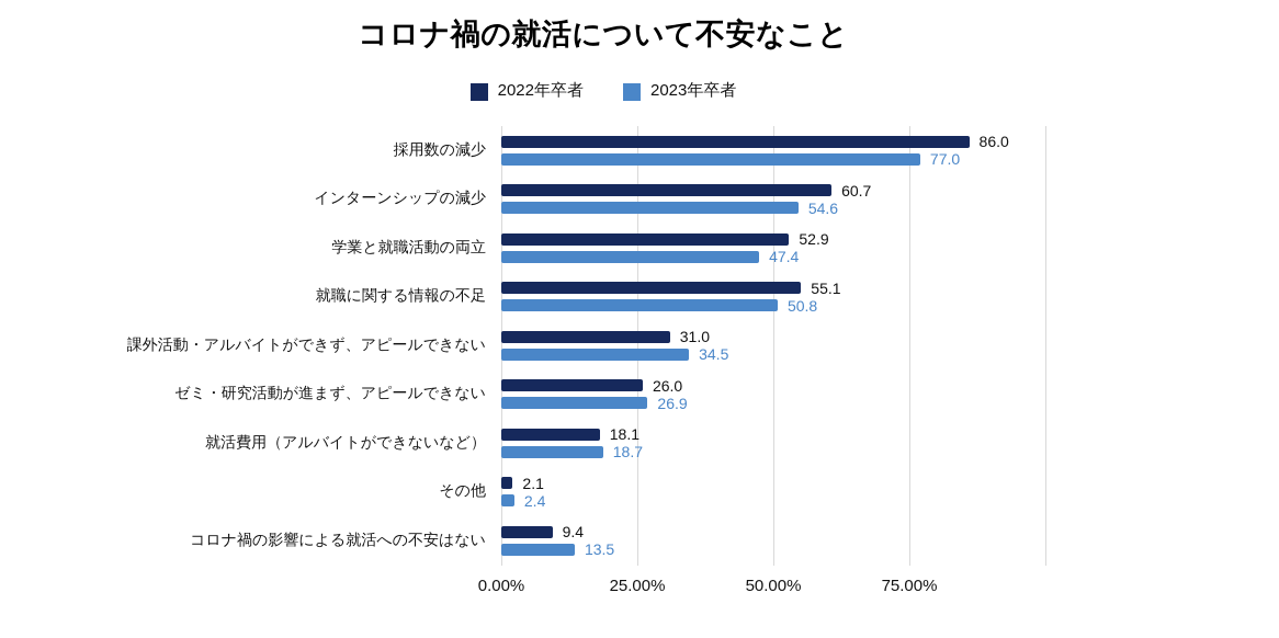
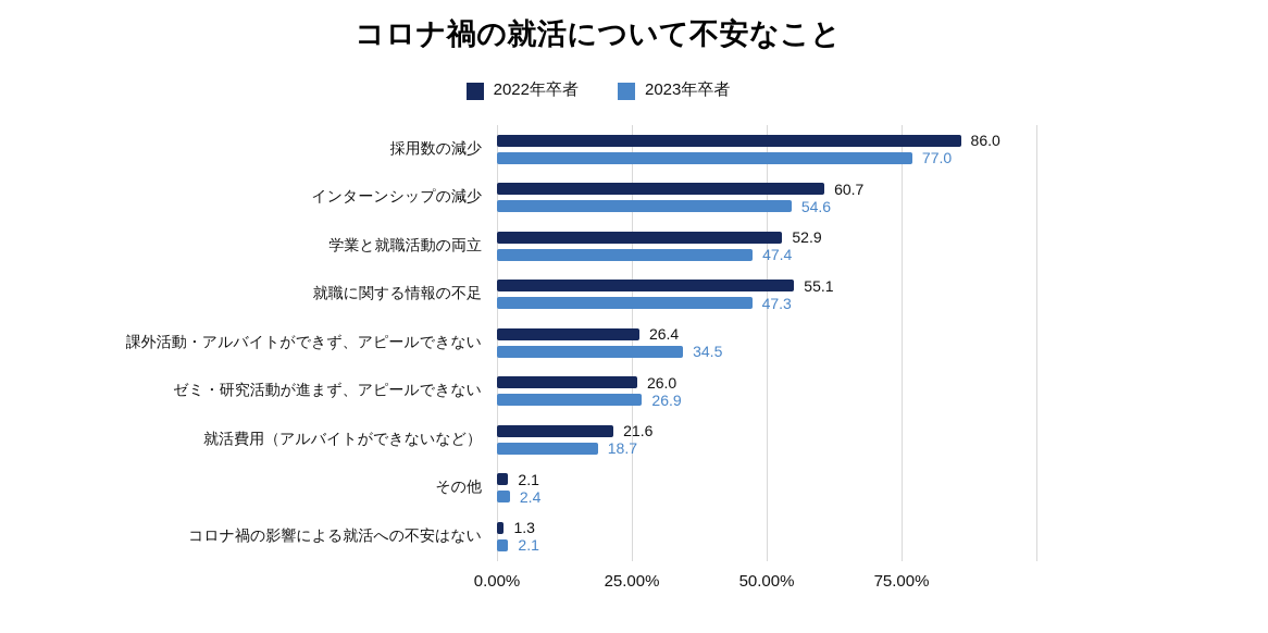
2023年卒者/就職に関する情報の不足: 50.8 -> 47.3
2022年卒者/課外活動・アルバイトができず、アピールできない: 31.0 -> 26.4
2022年卒者/就活費用（アルバイトができないなど）: 18.1 -> 21.6
2022年卒者/コロナ禍の影響による就活への不安はない: 9.4 -> 1.3
2023年卒者/コロナ禍の影響による就活への不安はない: 13.5 -> 2.1
